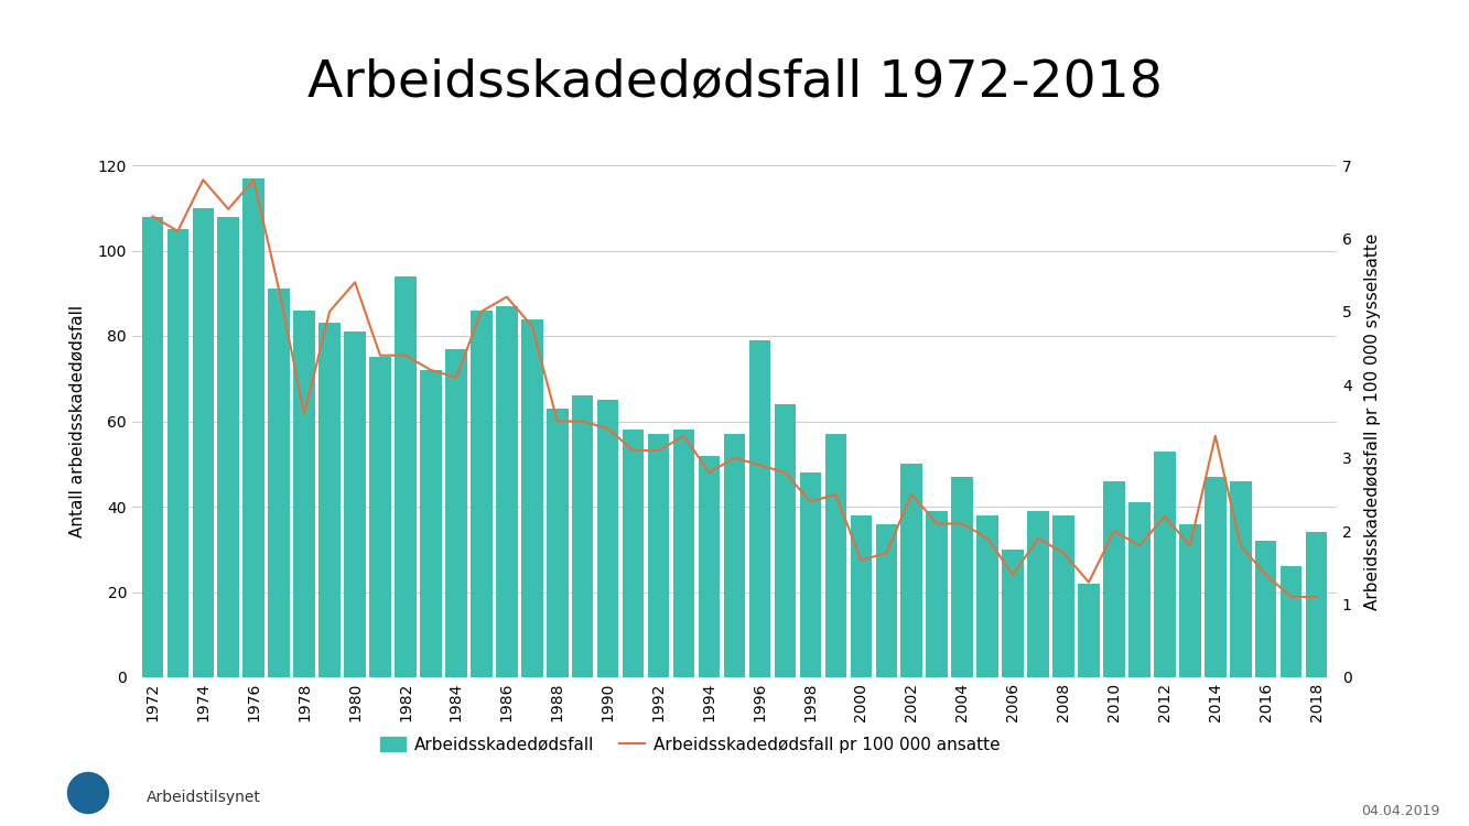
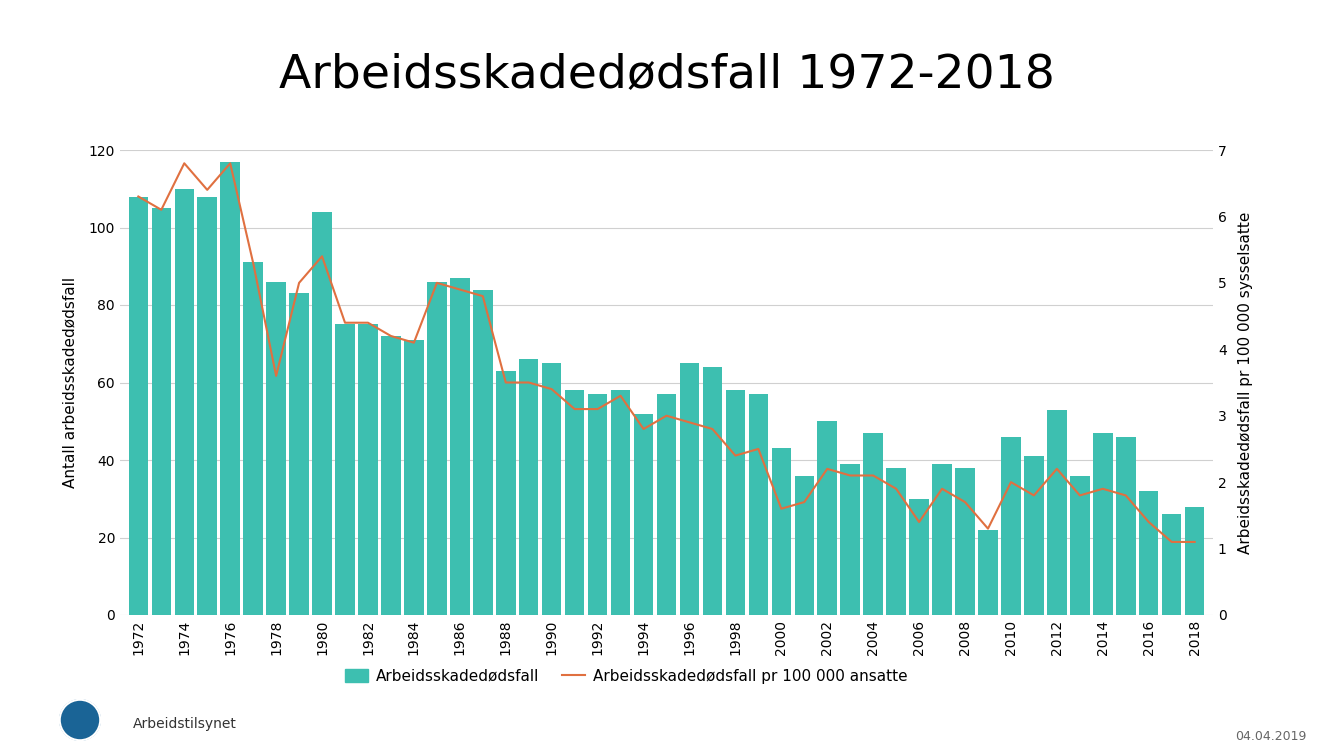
Arbeidsskadedødsfall/1980: 81 -> 104
Arbeidsskadedødsfall/1982: 94 -> 75
Arbeidsskadedødsfall/1984: 77 -> 71
Arbeidsskadedødsfall pr 100 000 ansatte/1986: 5.2 -> 4.9
Arbeidsskadedødsfall/1996: 79 -> 65
Arbeidsskadedødsfall/1998: 48 -> 58
Arbeidsskadedødsfall/2000: 38 -> 43
Arbeidsskadedødsfall pr 100 000 ansatte/2002: 2.5 -> 2.2
Arbeidsskadedødsfall pr 100 000 ansatte/2014: 3.3 -> 1.9
Arbeidsskadedødsfall/2018: 34 -> 28
